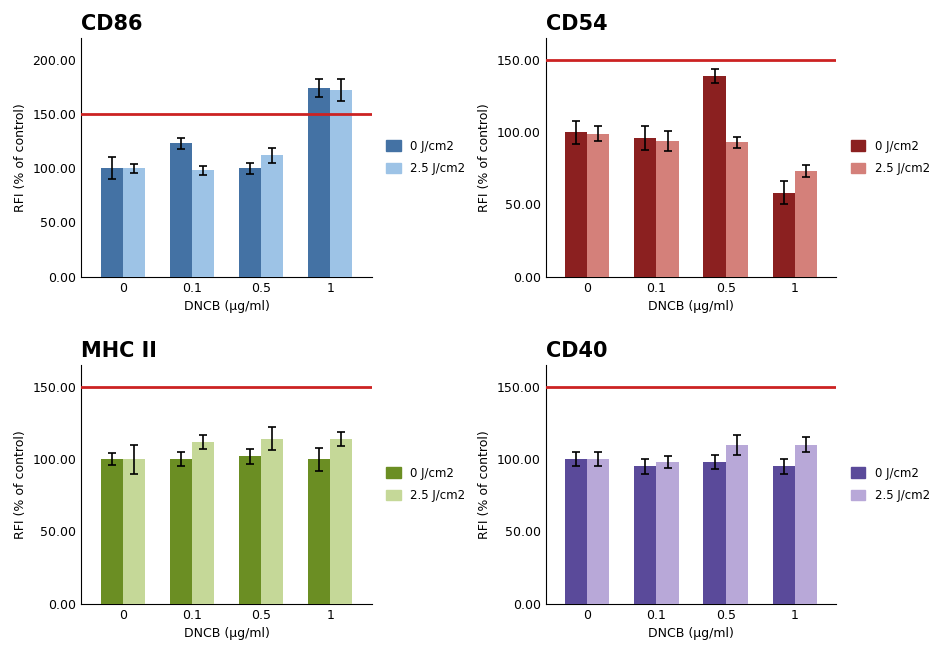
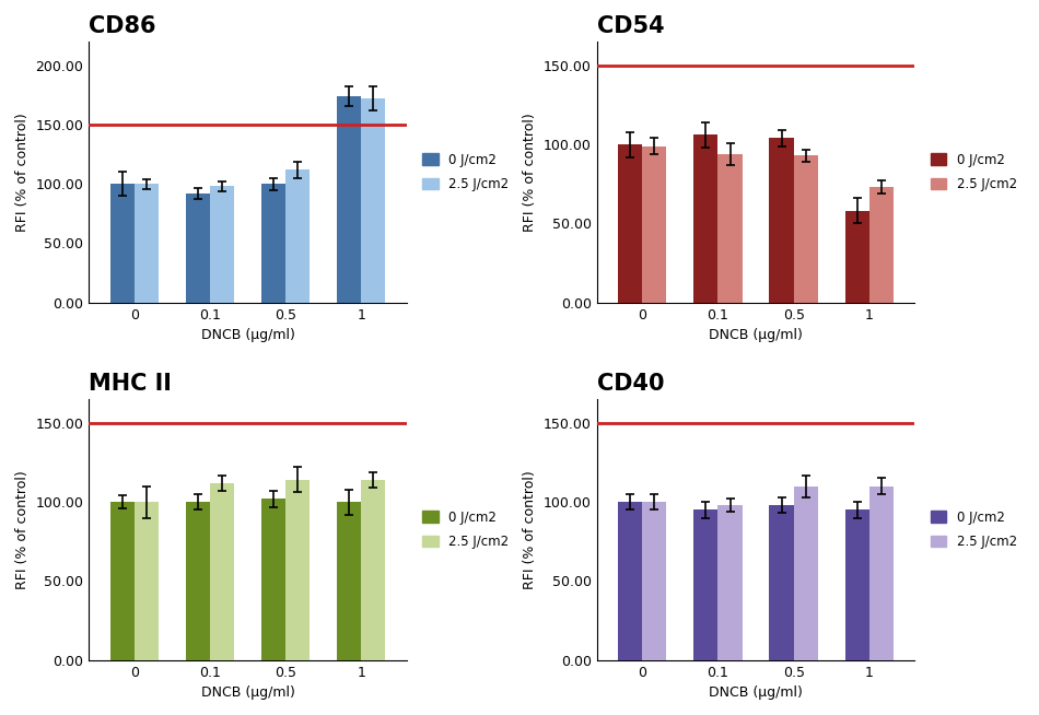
CD86/0 J/cm2/0.1: 123 -> 92
CD54/0 J/cm2/0.1: 96 -> 106
CD54/0 J/cm2/0.5: 139 -> 104
